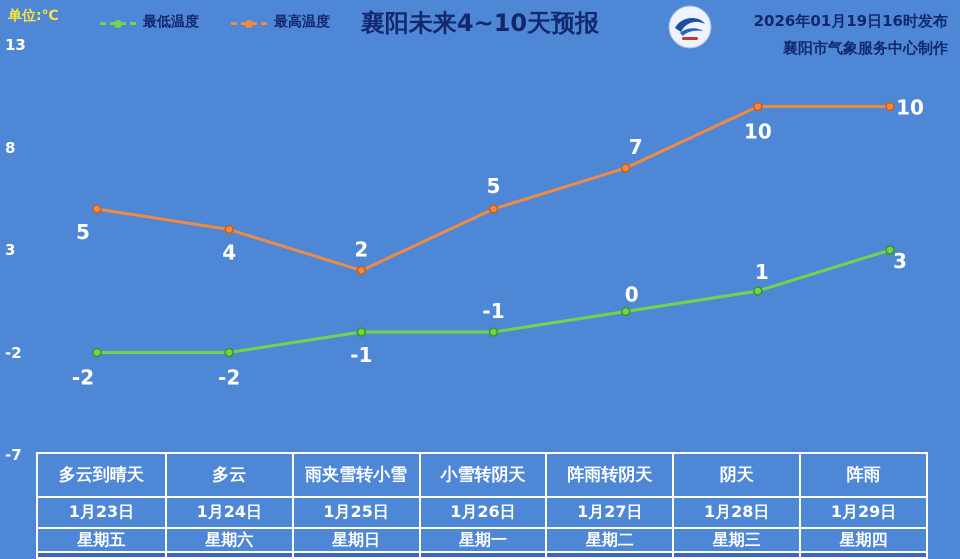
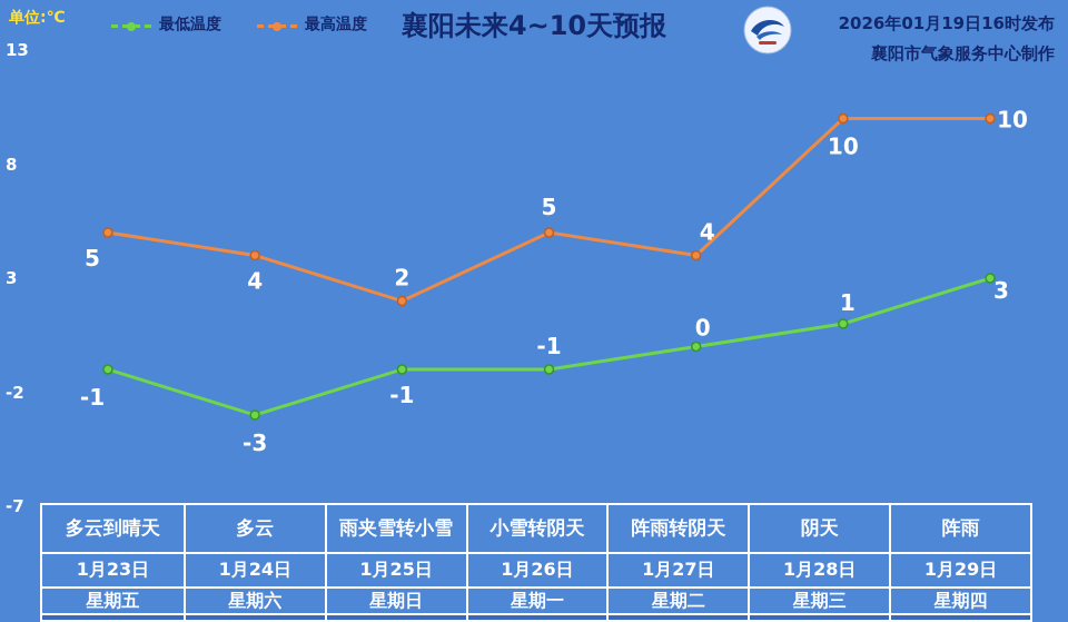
最低温度/1月23日: -2 -> -1
最低温度/1月24日: -2 -> -3
最高温度/1月27日: 7 -> 4
